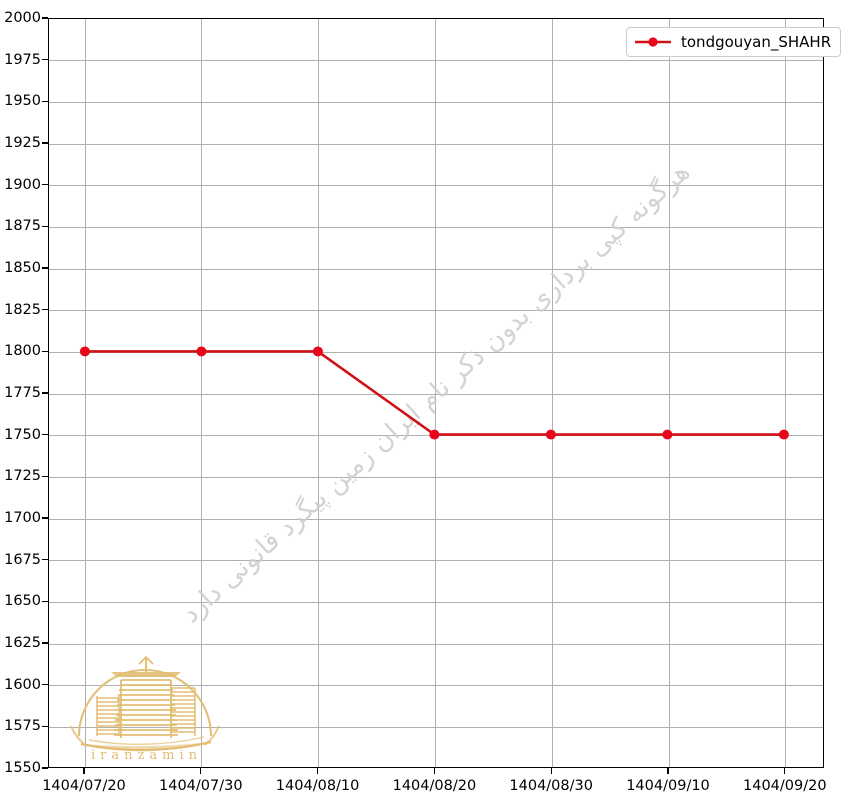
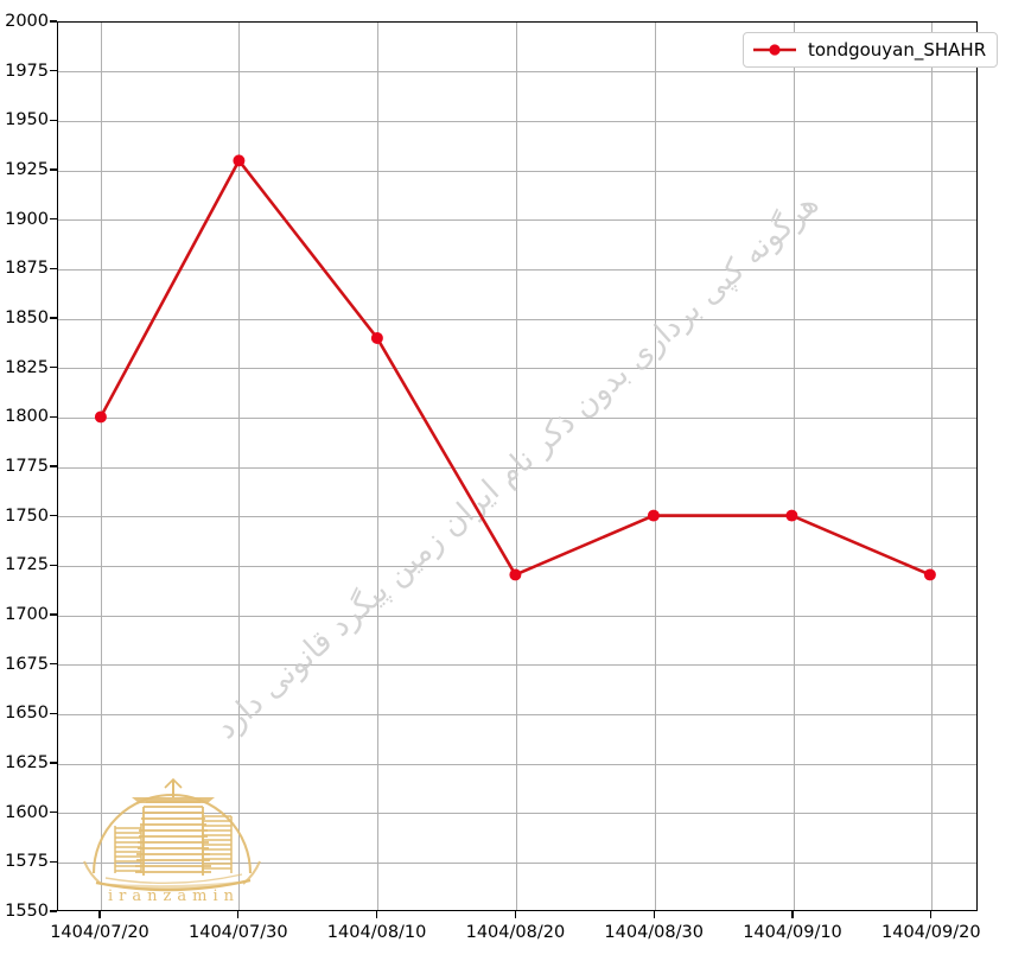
1404/07/30: 1800 -> 1930
1404/08/10: 1800 -> 1840
1404/08/20: 1750 -> 1720
1404/09/20: 1750 -> 1720
